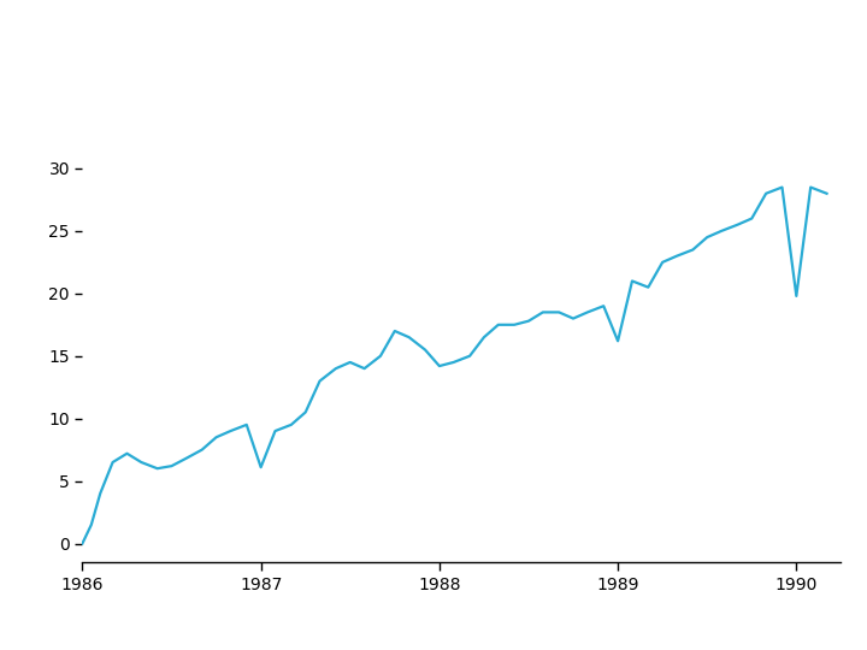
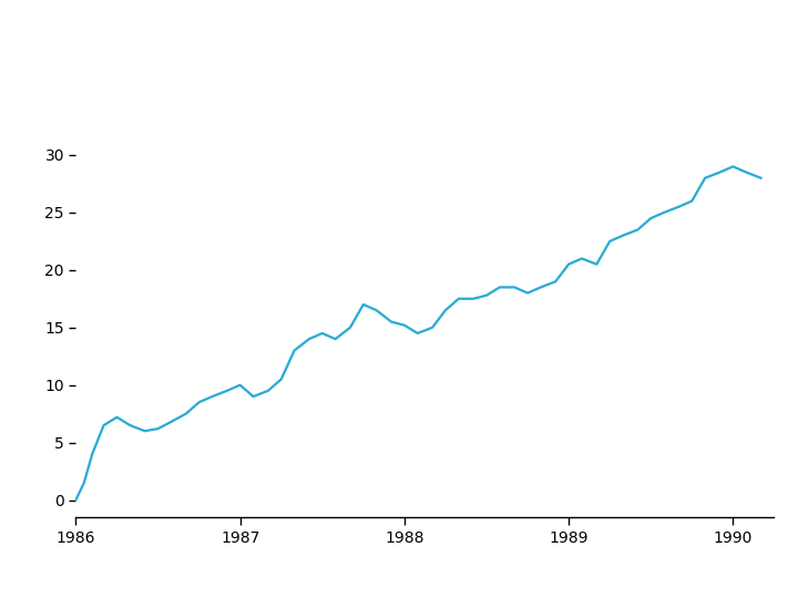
1987: 6.1 -> 10.0
1988: 14.2 -> 15.2
1989: 16.2 -> 20.5
1990: 19.8 -> 29.0
